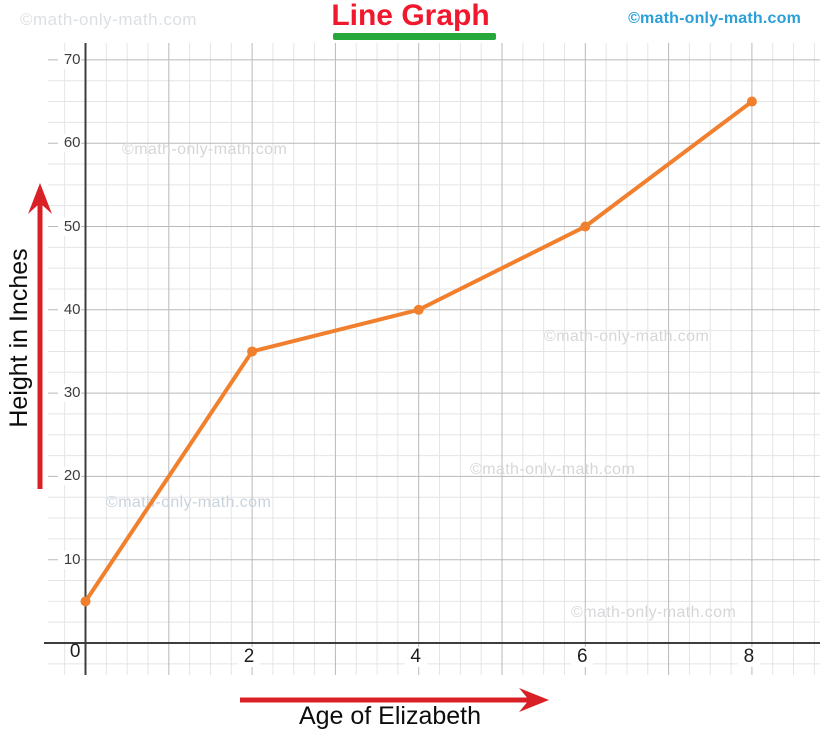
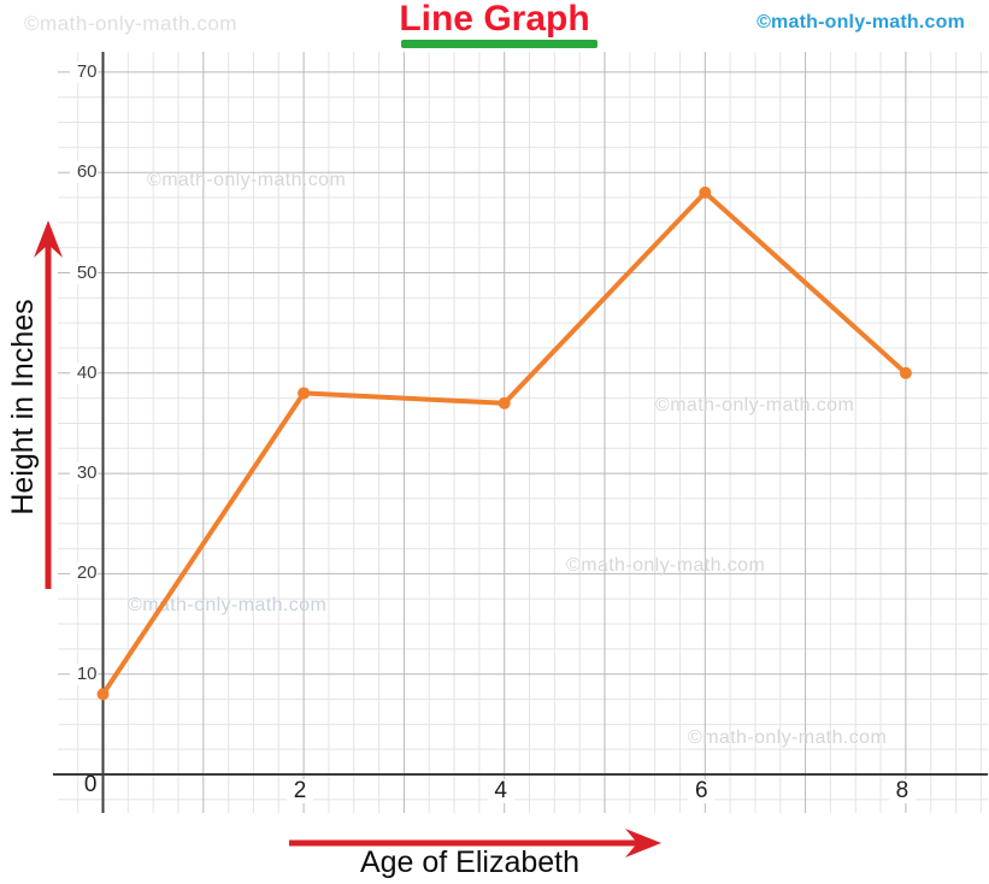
0: 5 -> 8
2: 35 -> 38
4: 40 -> 37
6: 50 -> 58
8: 65 -> 40
